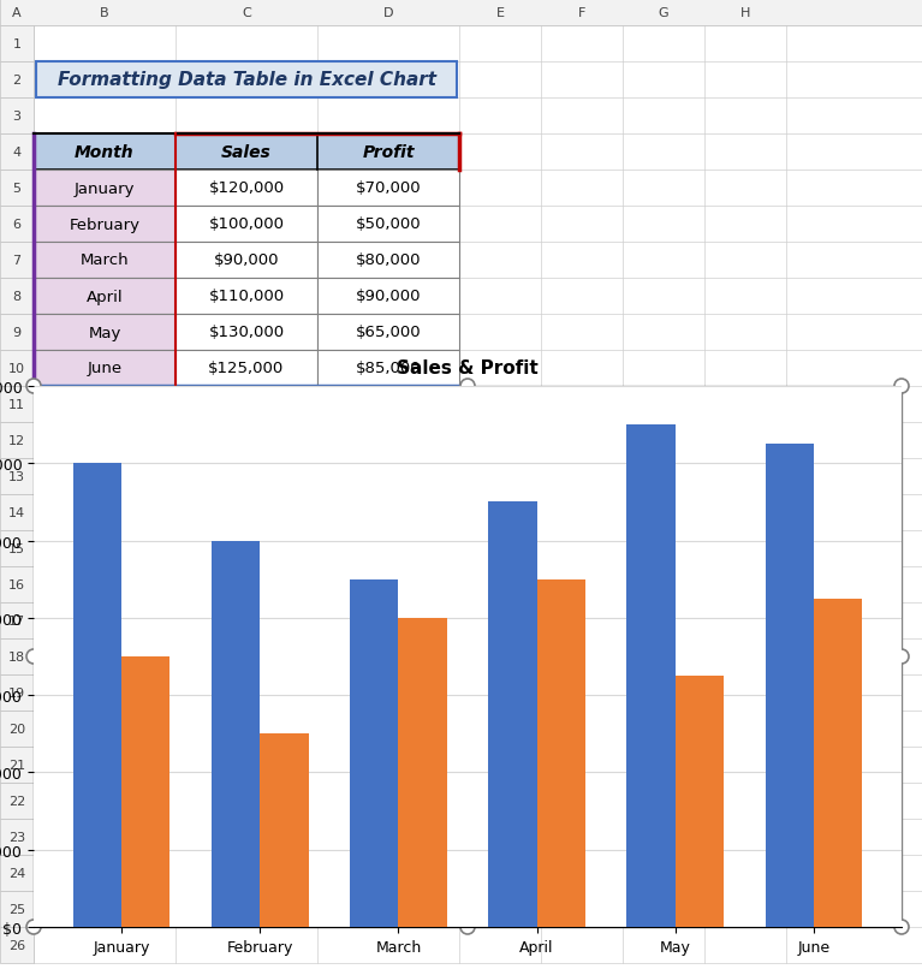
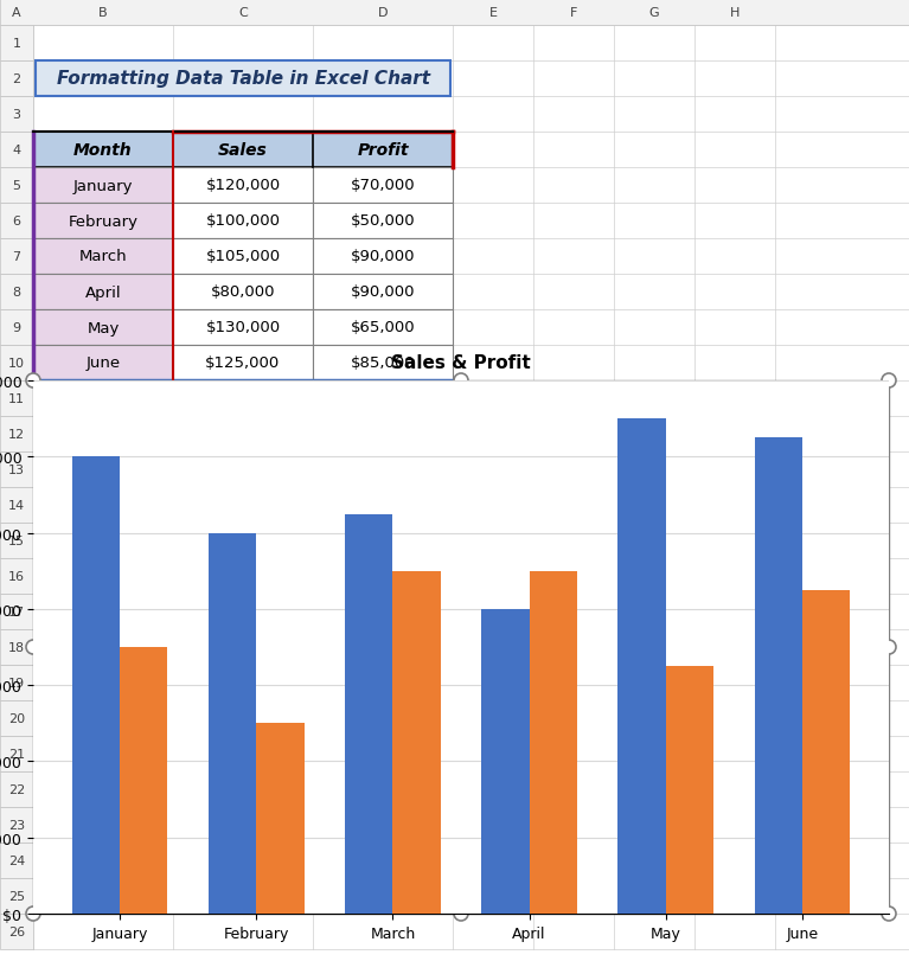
Sales/March: $90,000 -> $105,000
Profit/March: $80,000 -> $90,000
Sales/April: $110,000 -> $80,000
